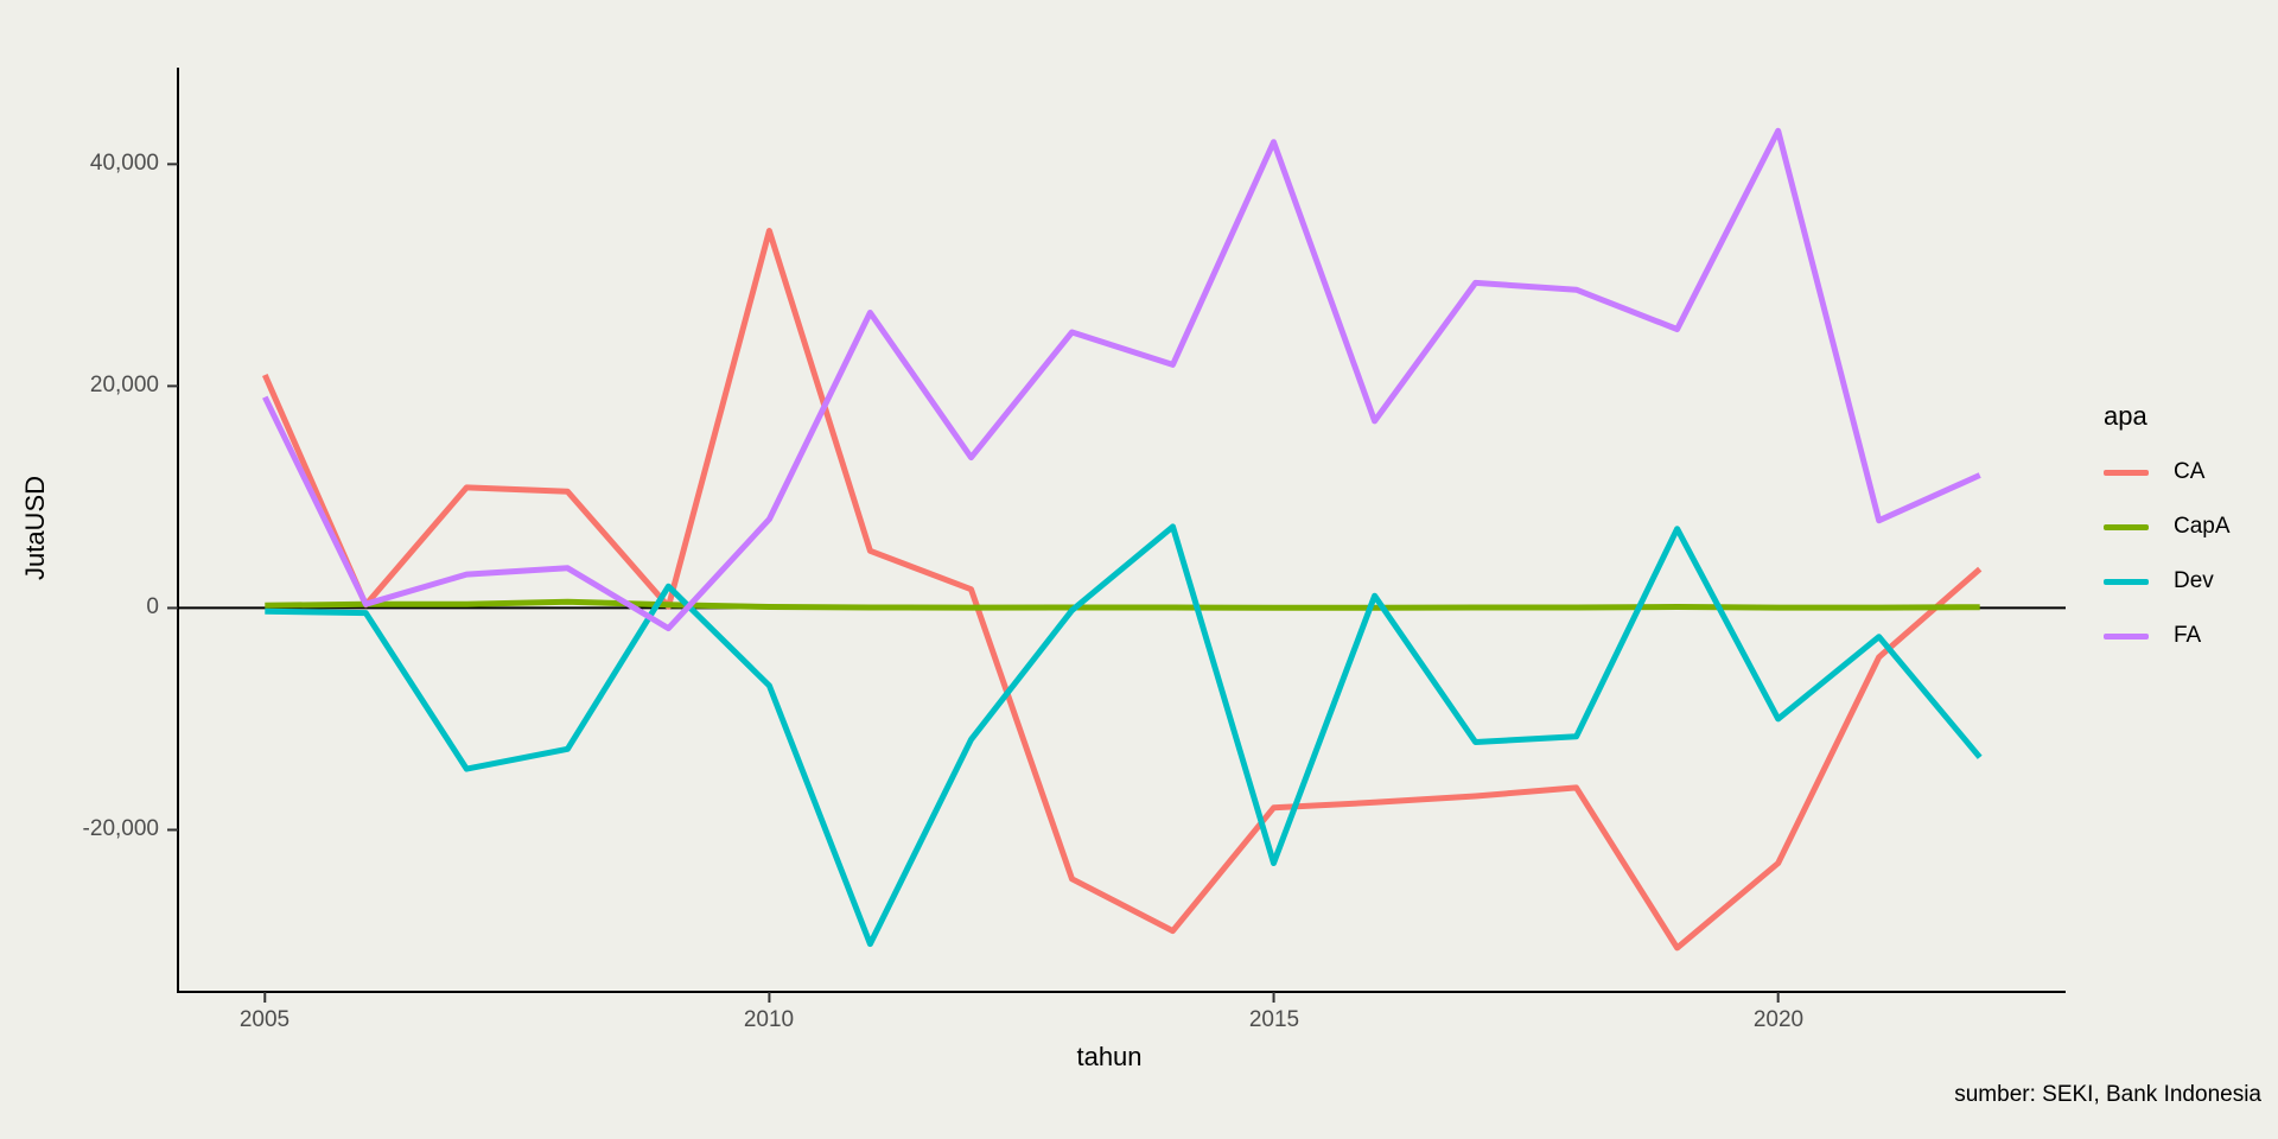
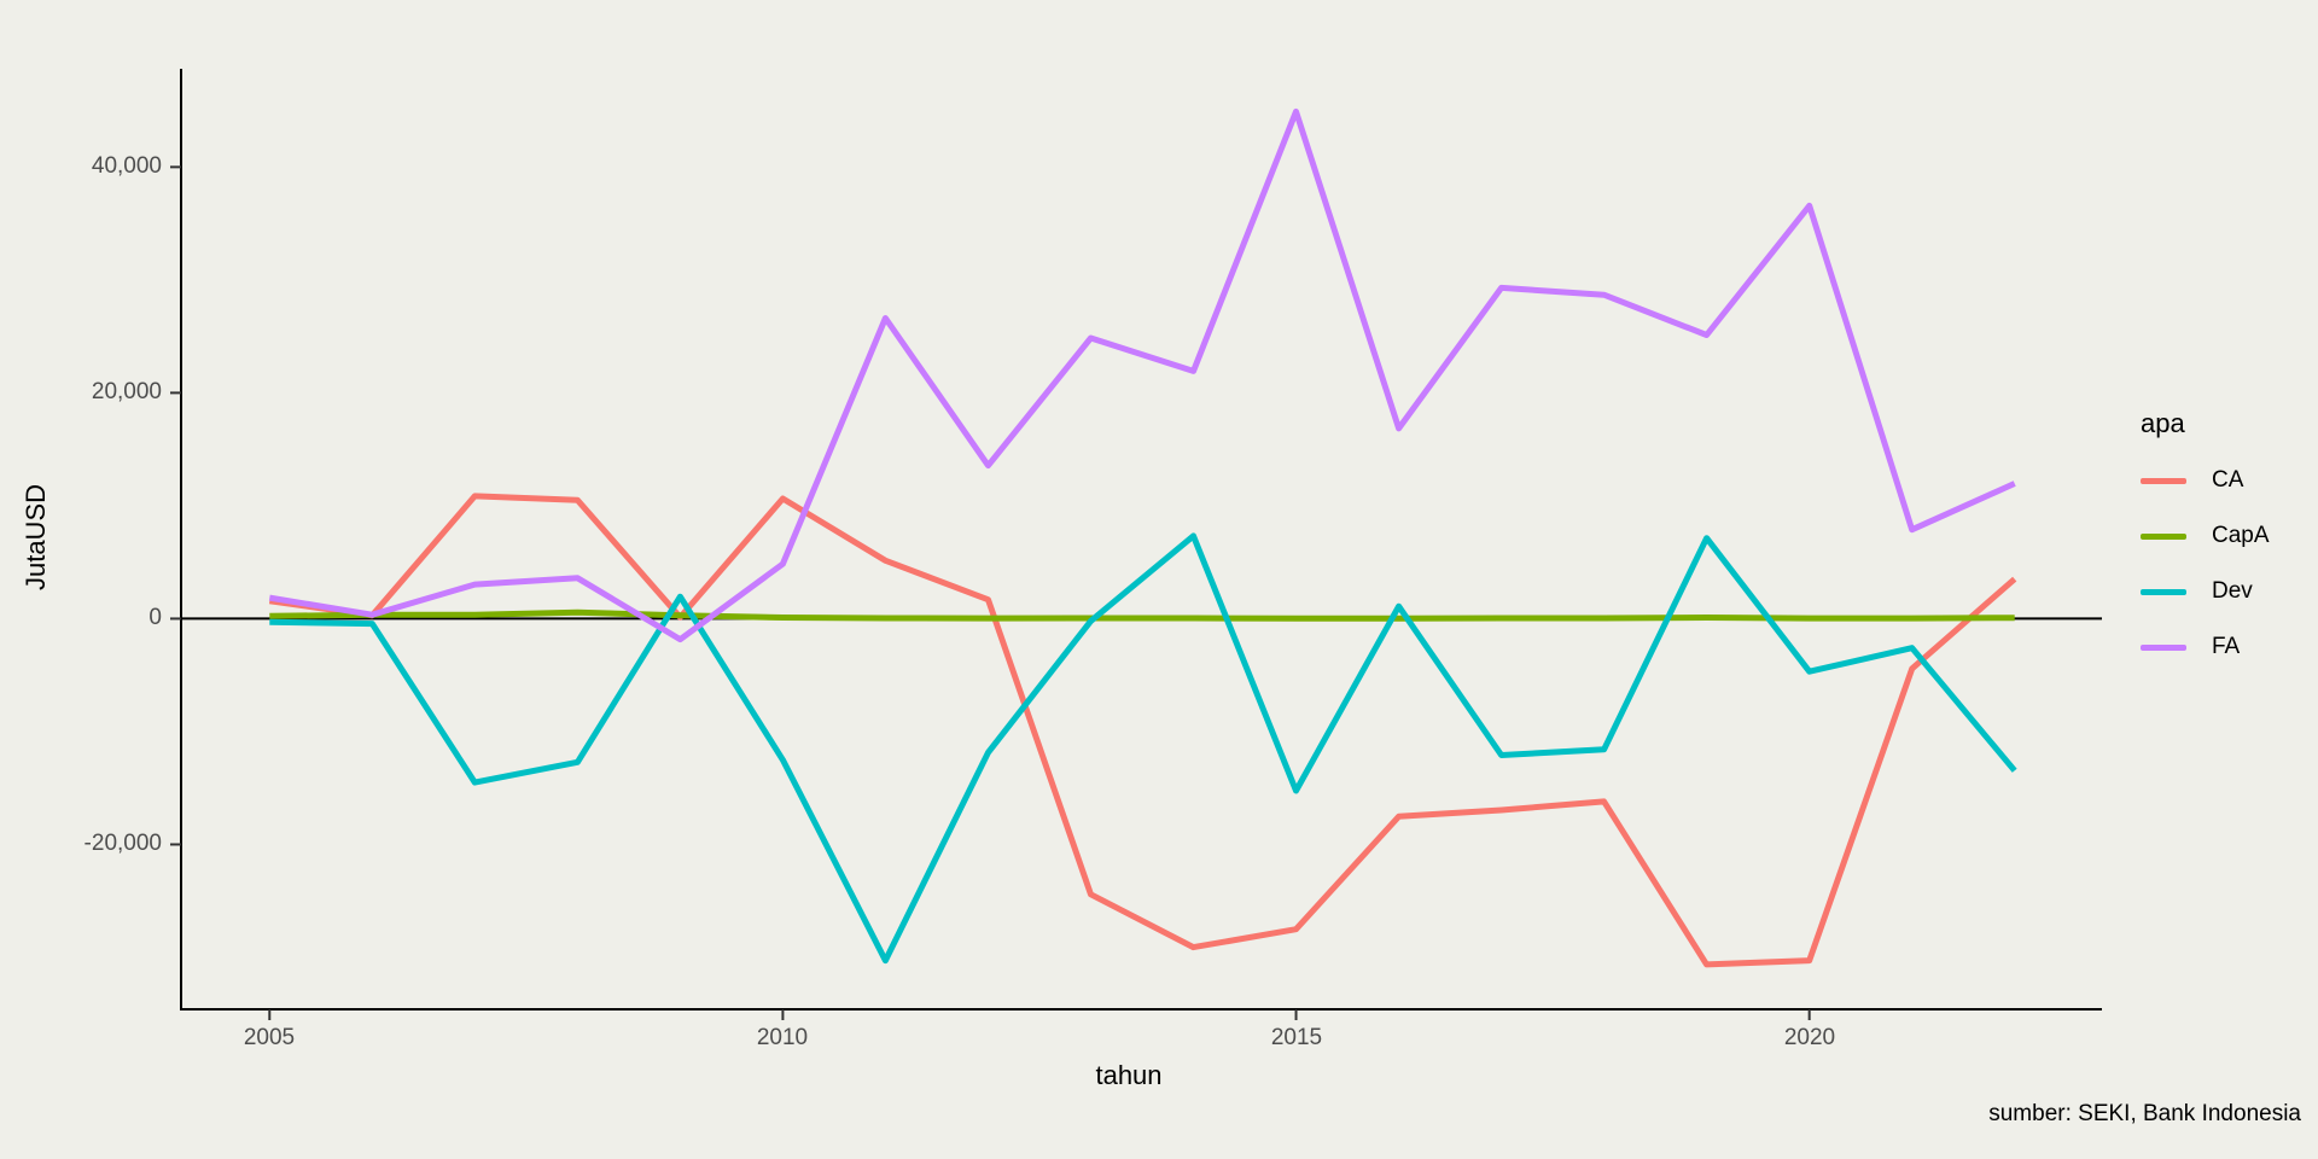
CA/2005: 21000 -> 2000
FA/2005: 19000 -> 2000
CA/2010: 34000 -> 11000
Dev/2010: -7000 -> -13000
FA/2010: 8000 -> 5000
CA/2015: -18000 -> -28000
Dev/2015: -23000 -> -15000
FA/2015: 42000 -> 45000
CA/2020: -23000 -> -30000
Dev/2020: -10000 -> -5000
FA/2020: 43000 -> 37000
